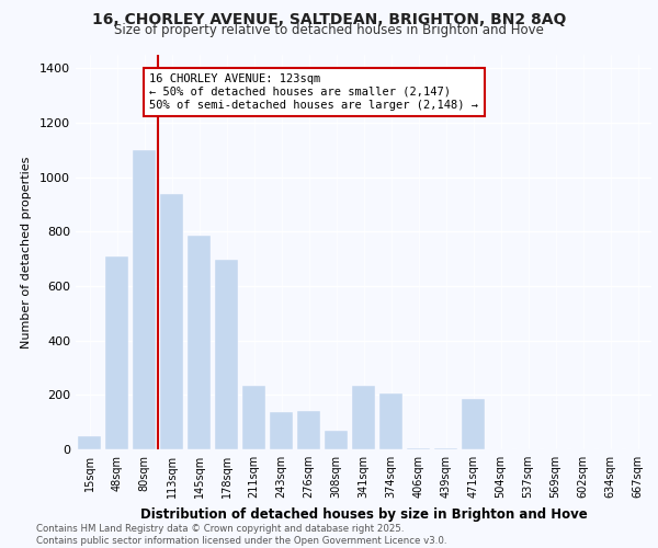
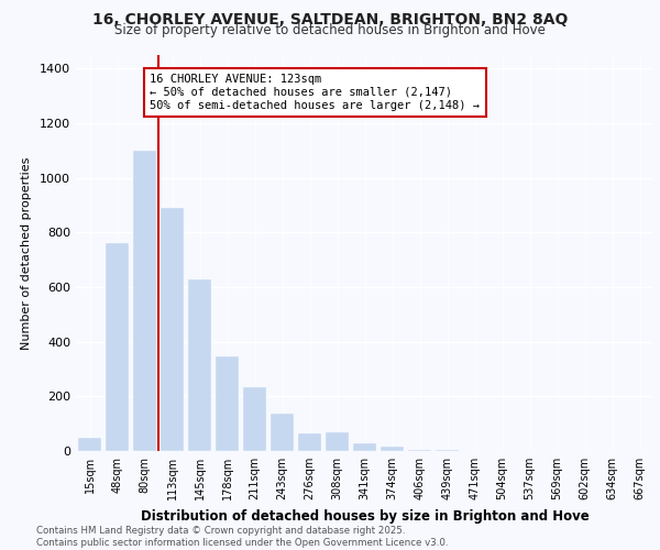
48sqm: 710 -> 760
113sqm: 940 -> 890
145sqm: 785 -> 630
178sqm: 695 -> 345
276sqm: 140 -> 65
341sqm: 235 -> 30
374sqm: 205 -> 15
471sqm: 185 -> 2
